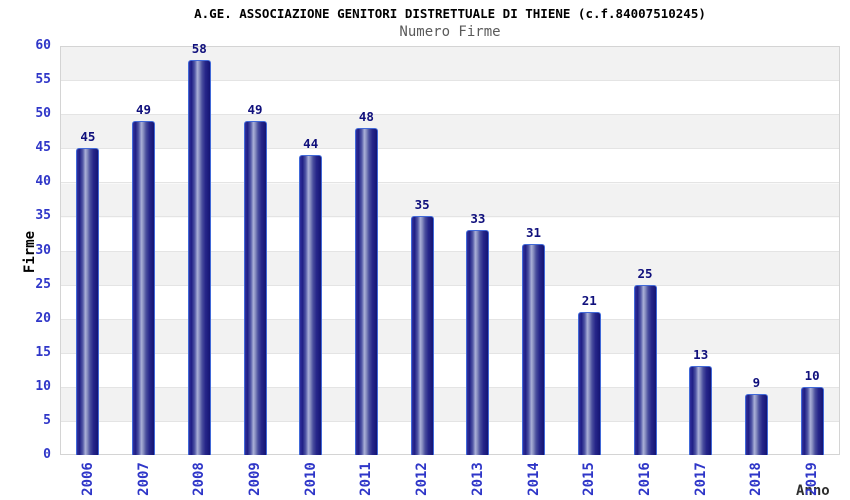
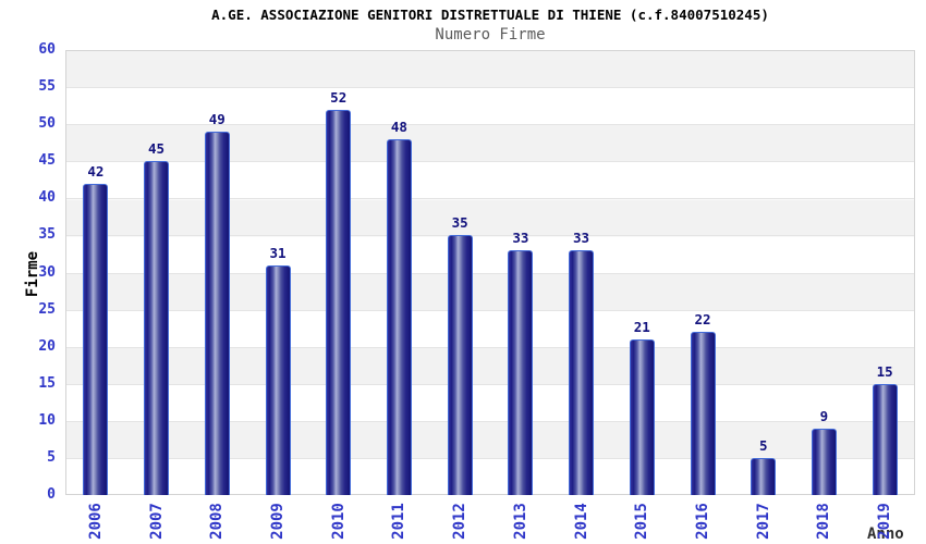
2006: 45 -> 42
2007: 49 -> 45
2008: 58 -> 49
2009: 49 -> 31
2010: 44 -> 52
2014: 31 -> 33
2016: 25 -> 22
2017: 13 -> 5
2019: 10 -> 15
